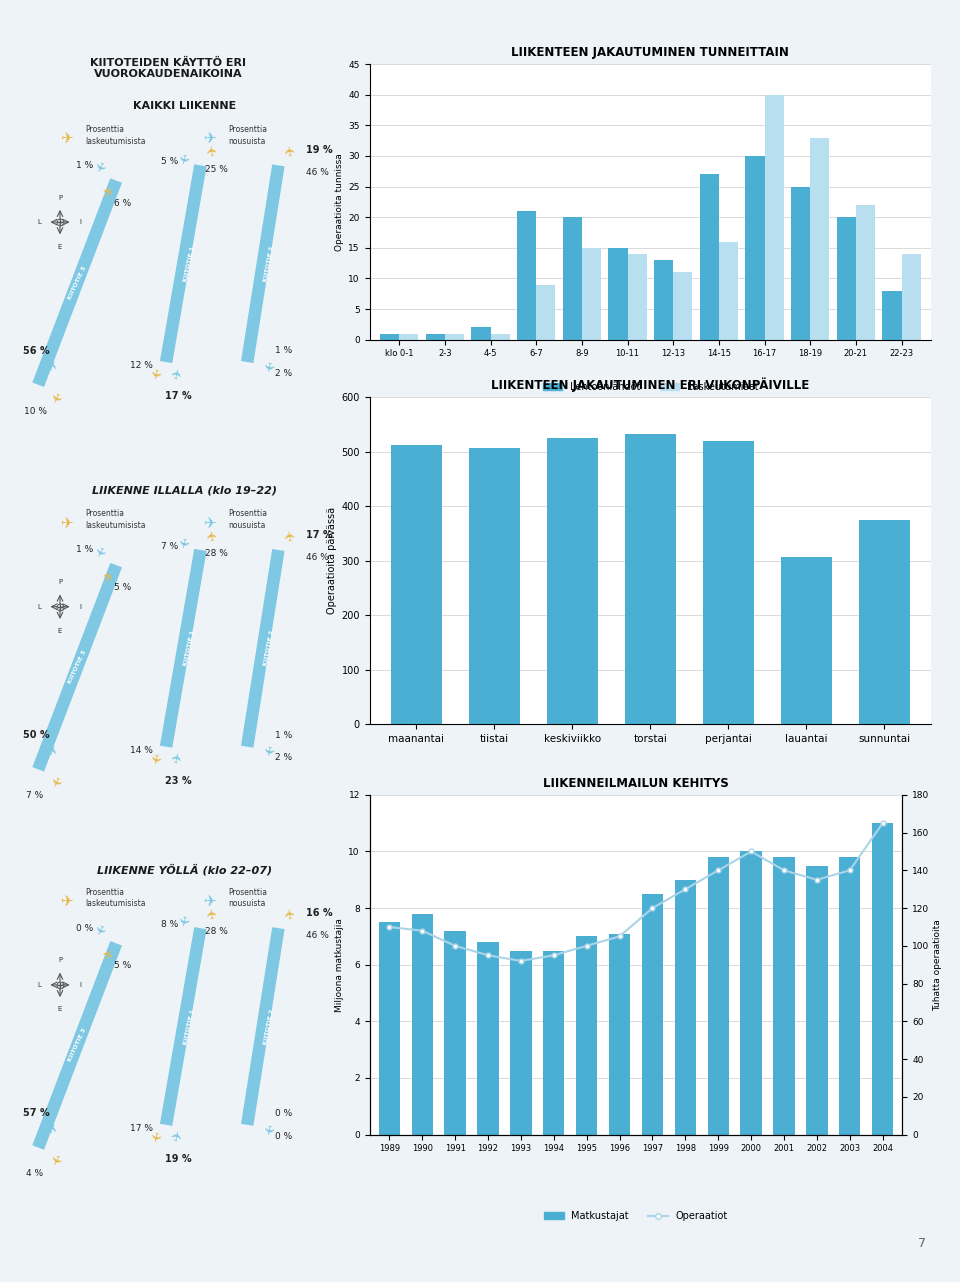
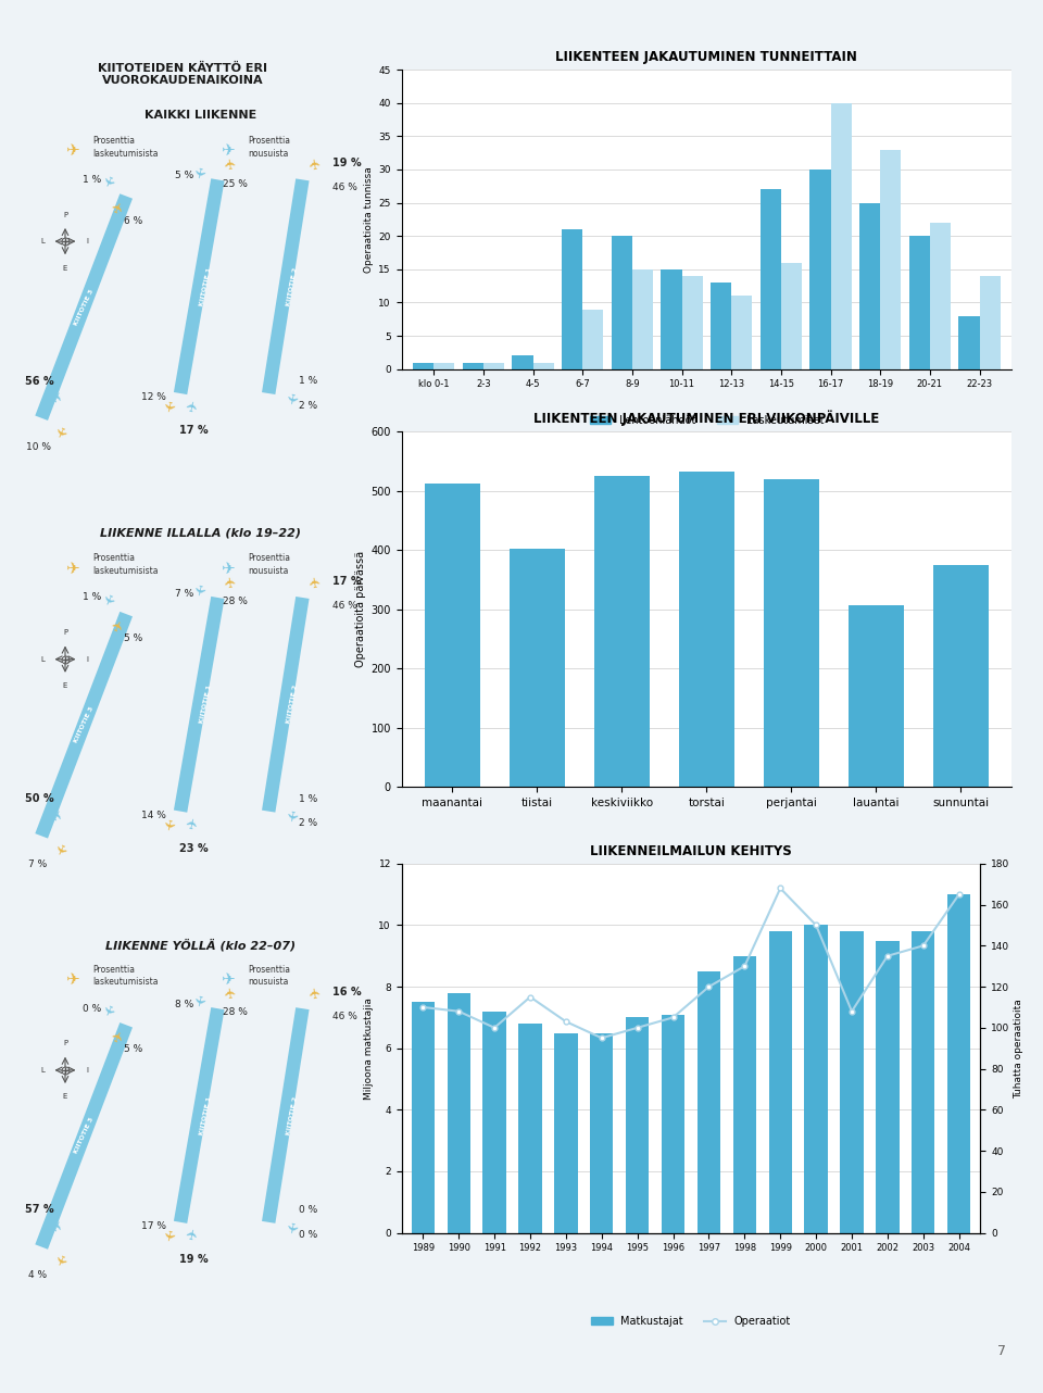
tiistai: 508 -> 402
LIIKENNEILMAILUN KEHITYS/Operaatiot/1992: 95 -> 115
LIIKENNEILMAILUN KEHITYS/Operaatiot/1993: 92 -> 103
LIIKENNEILMAILUN KEHITYS/Operaatiot/1999: 140 -> 168
LIIKENNEILMAILUN KEHITYS/Operaatiot/2001: 140 -> 108
